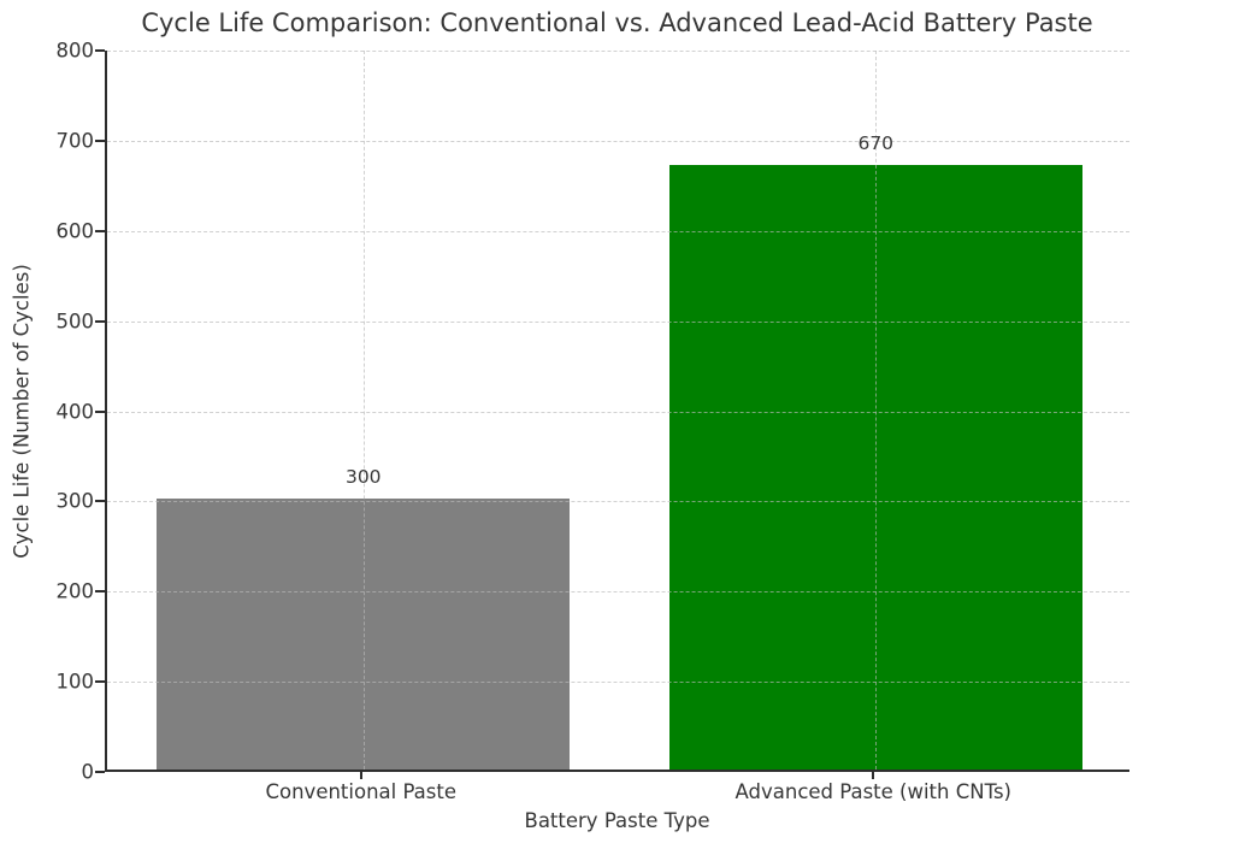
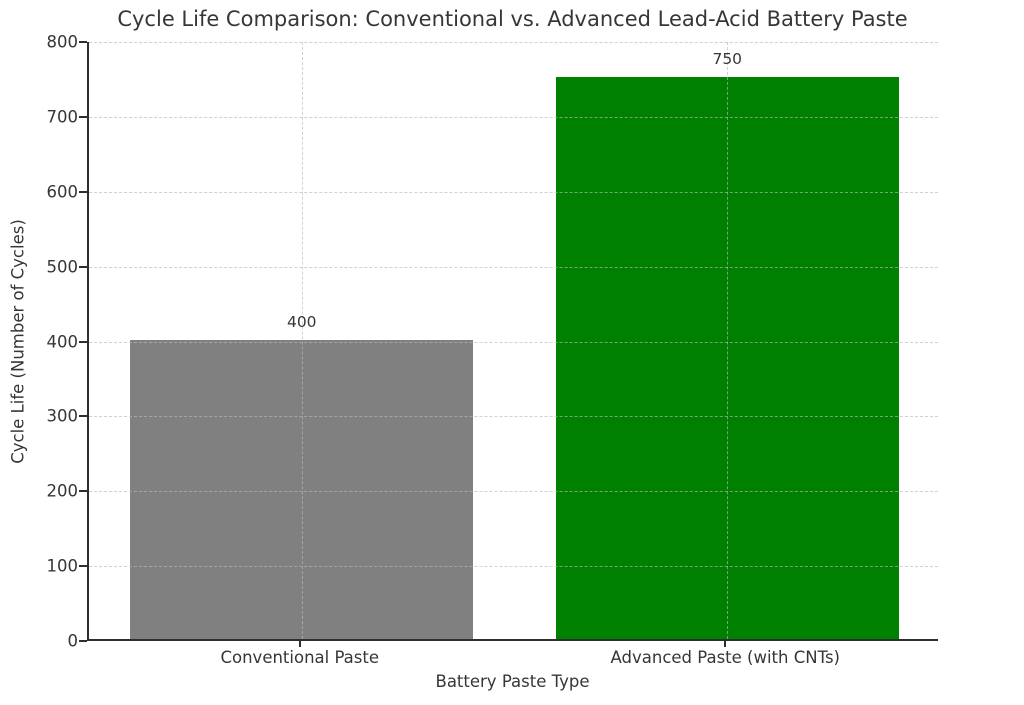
Conventional Paste: 300 -> 400
Advanced Paste (with CNTs): 670 -> 750
